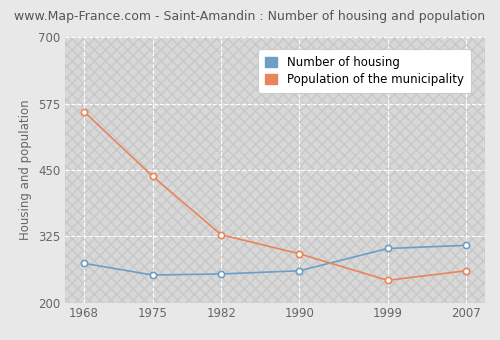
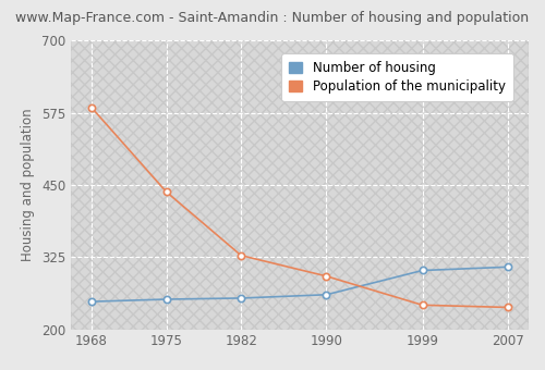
Number of housing/1968: 274 -> 248
Population of the municipality/1968: 560 -> 584
Population of the municipality/2007: 260 -> 238
